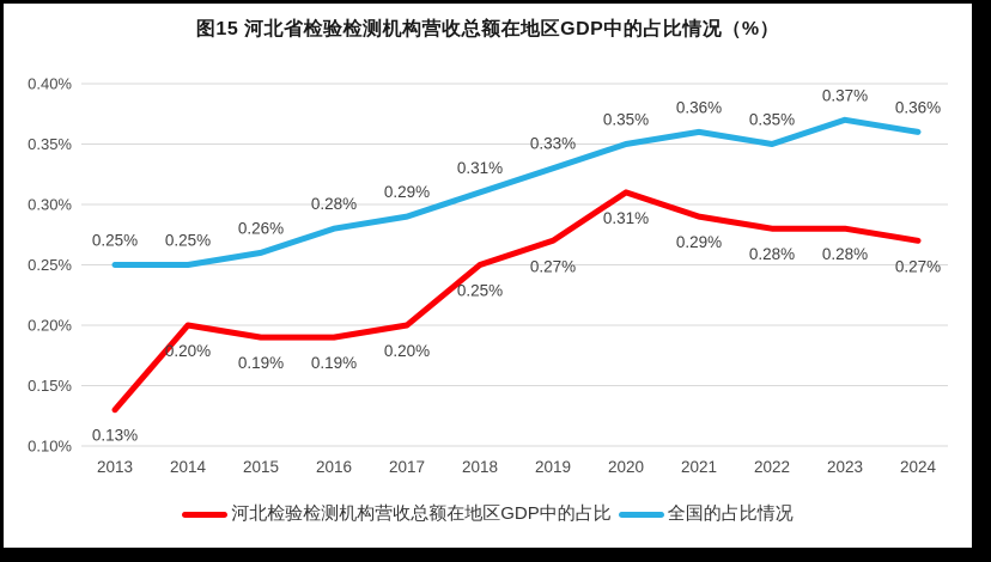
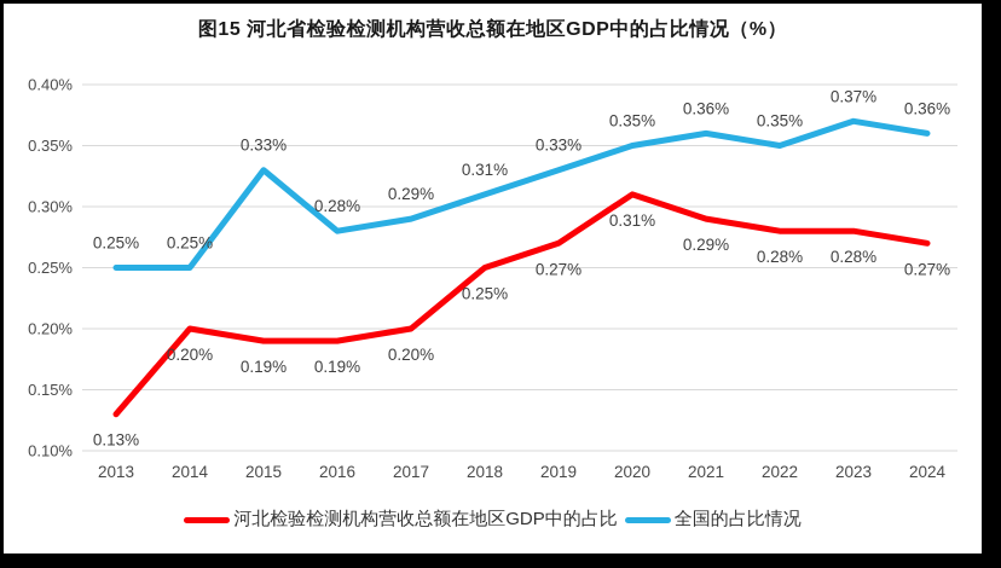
全国的占比情况/2015: 0.26% -> 0.33%
